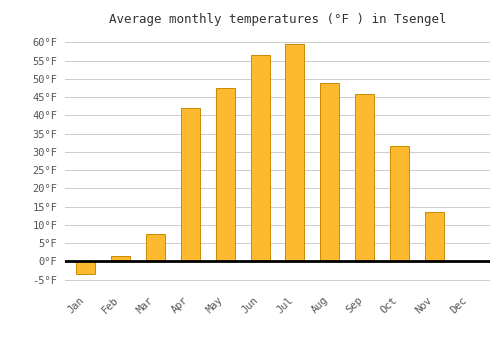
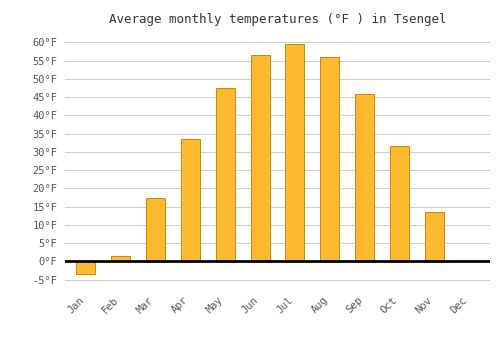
Mar: 7.5°F -> 17.5°F
Apr: 42.0°F -> 33.5°F
Aug: 49.0°F -> 56.0°F
